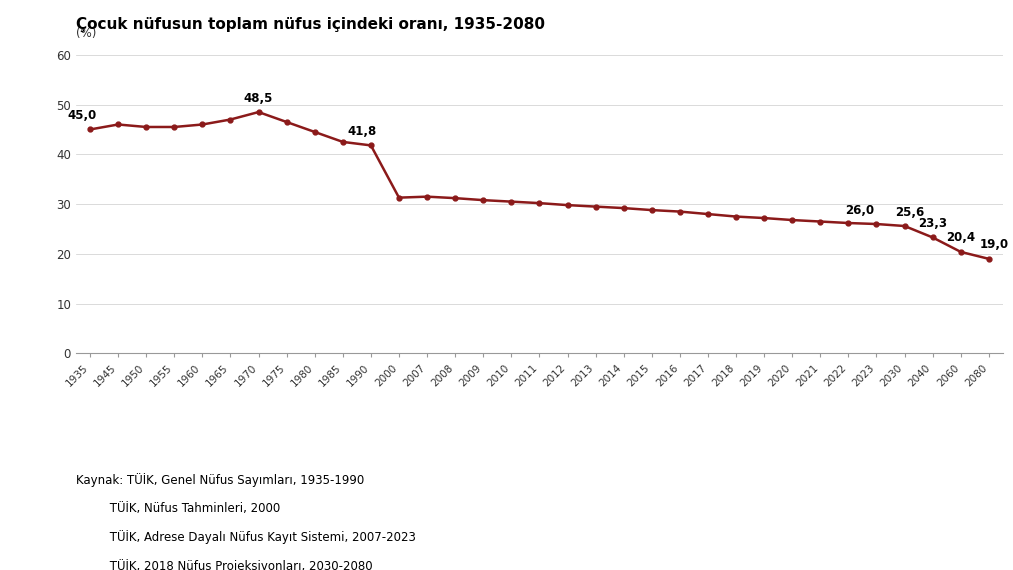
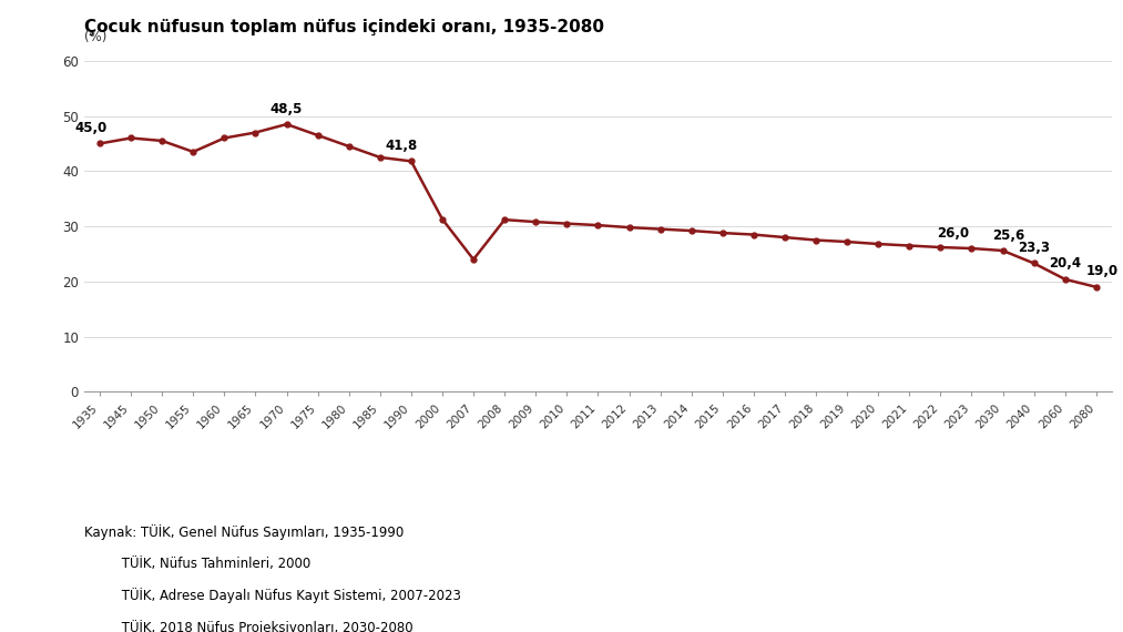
1955: 45.5 -> 43.5
2007: 31.5 -> 24.0
